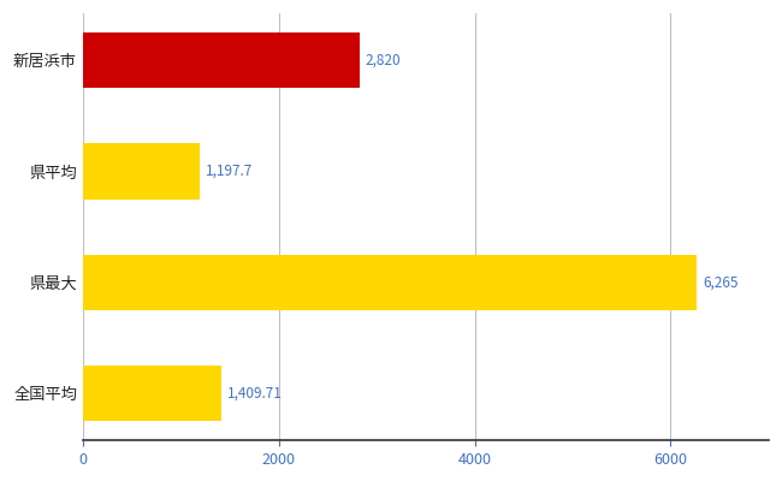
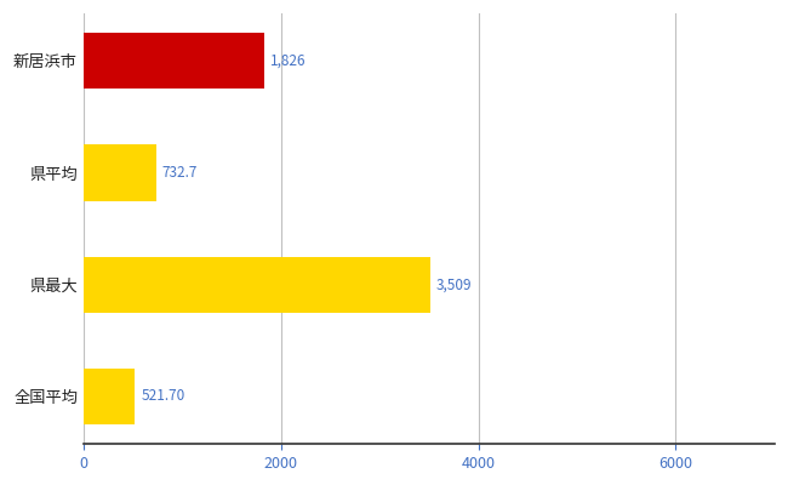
新居浜市: 2,820 -> 1,826
県平均: 1,197.7 -> 732.7
県最大: 6,265 -> 3,509
全国平均: 1,409.71 -> 521.70
